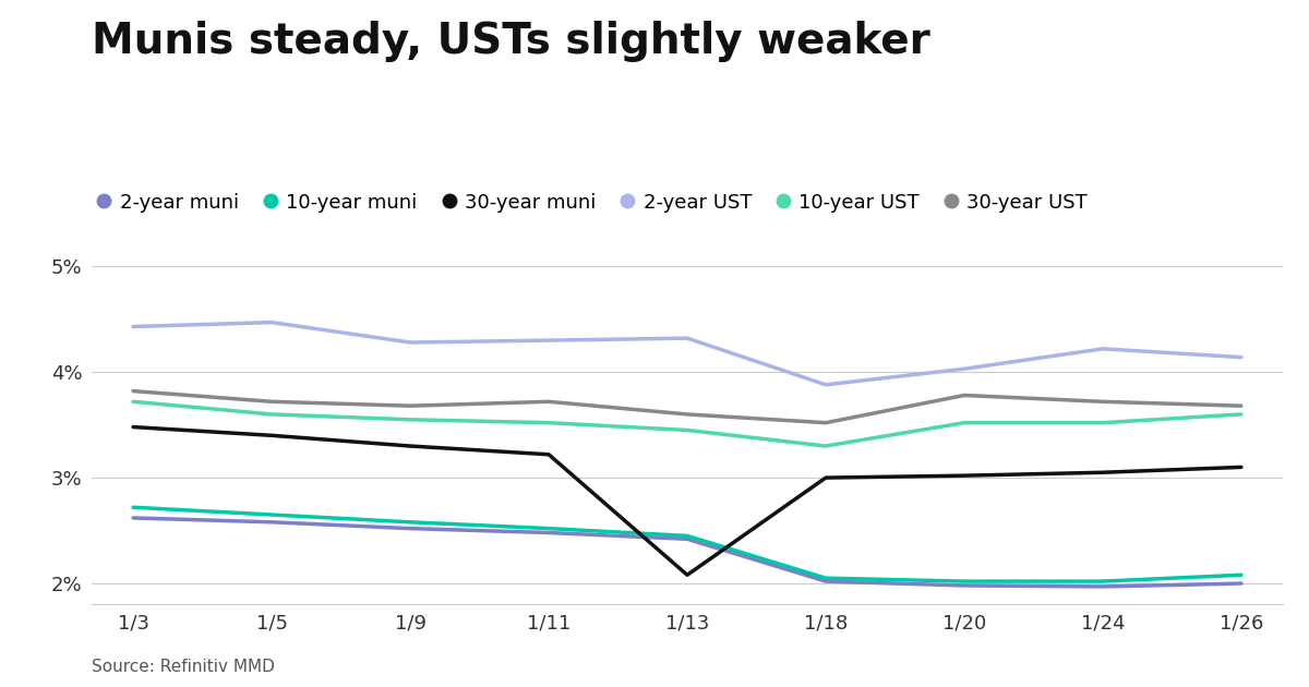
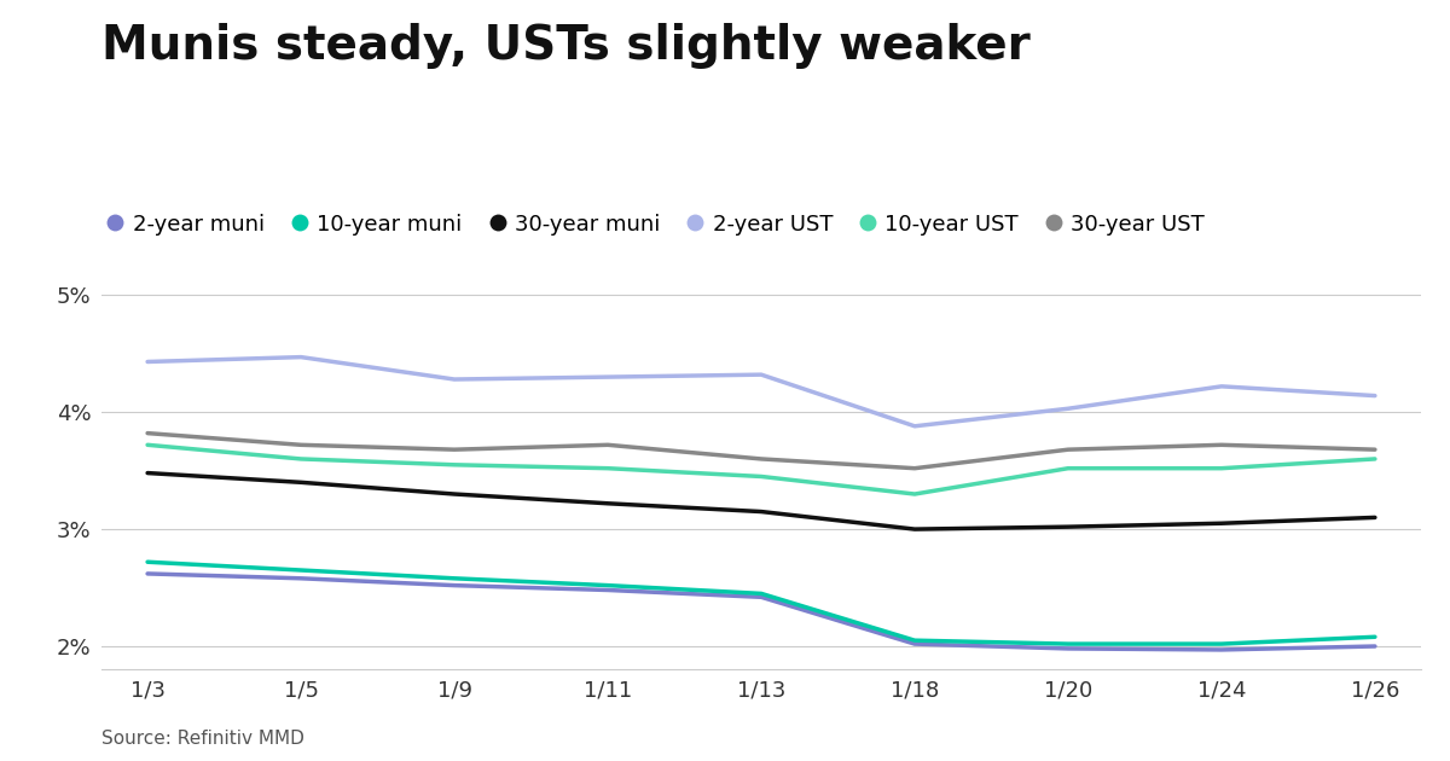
30-year muni/1/13: 2.08% -> 3.15%
30-year UST/1/20: 3.78% -> 3.68%
